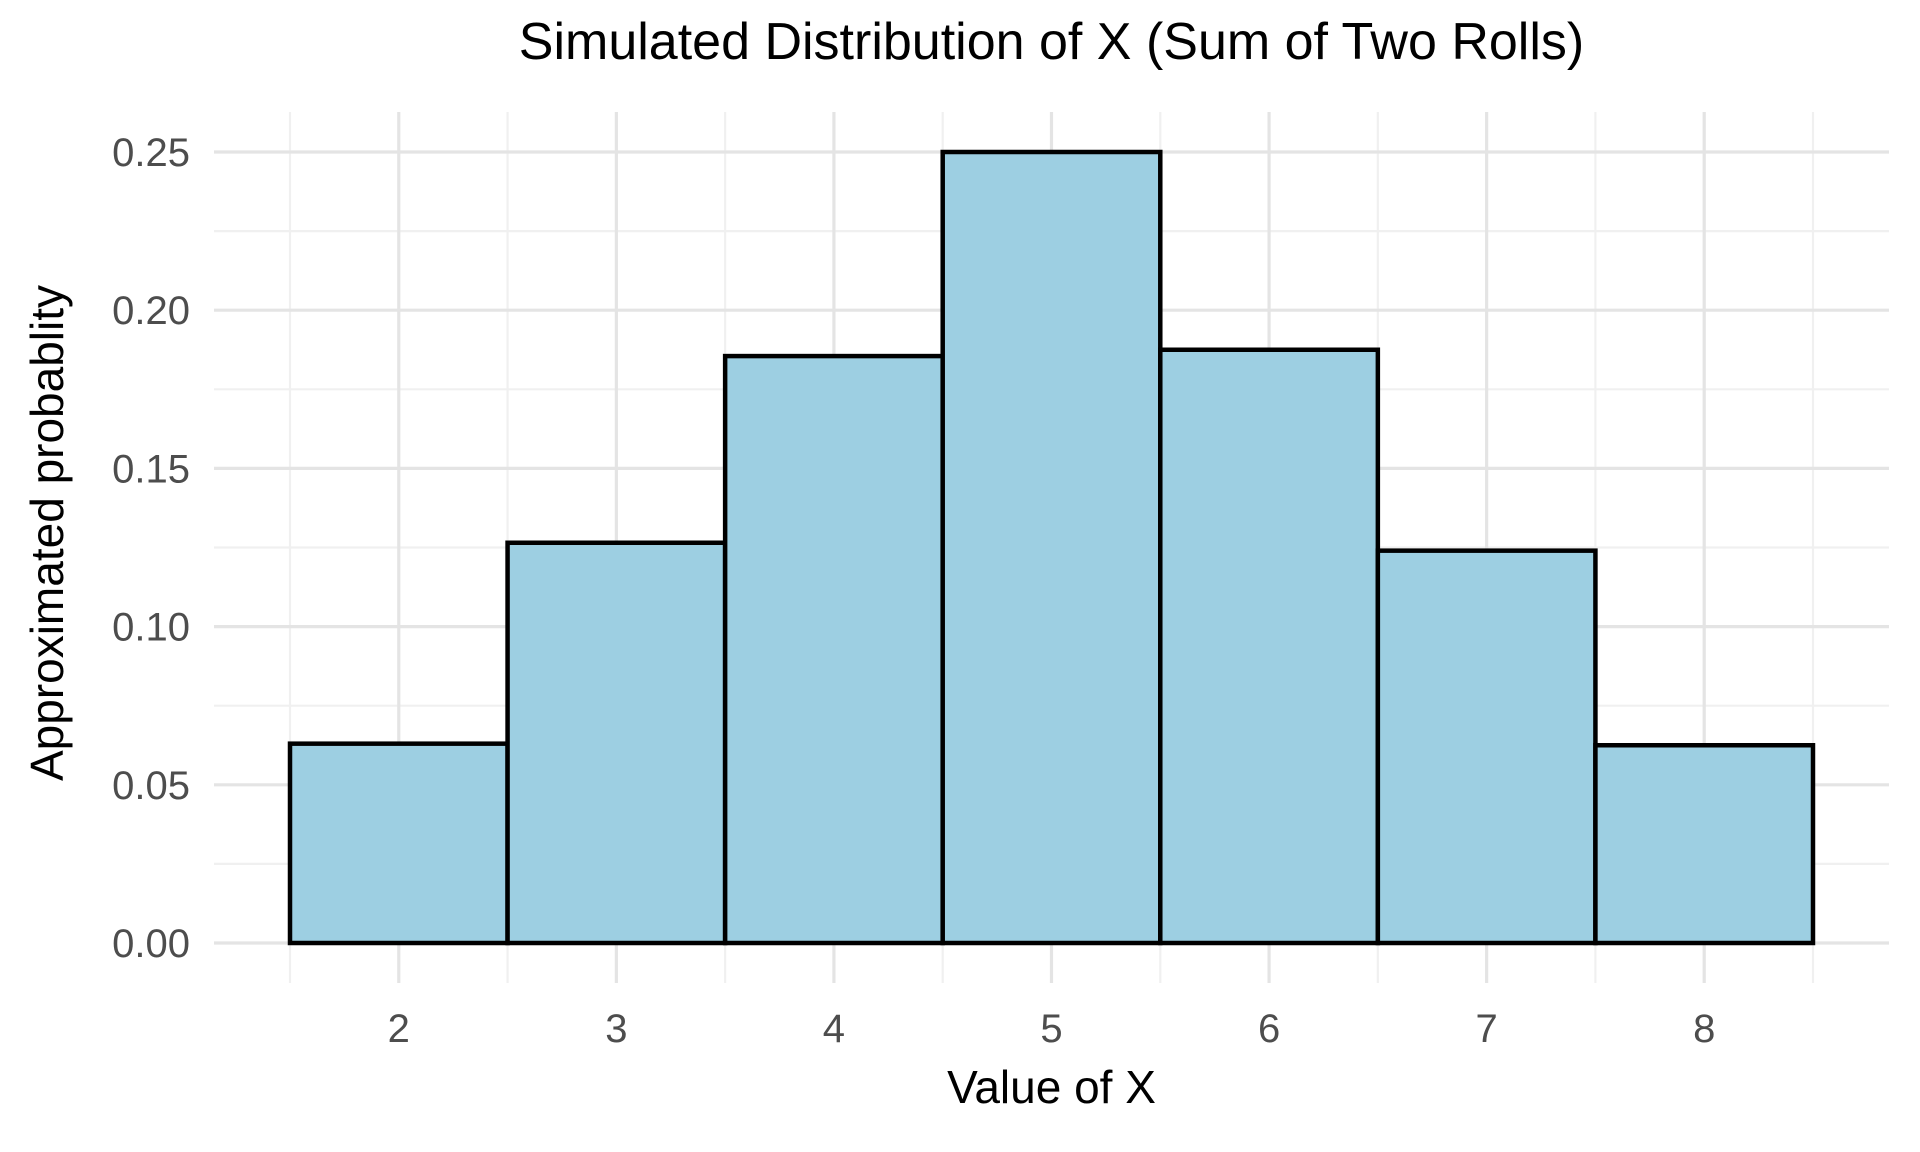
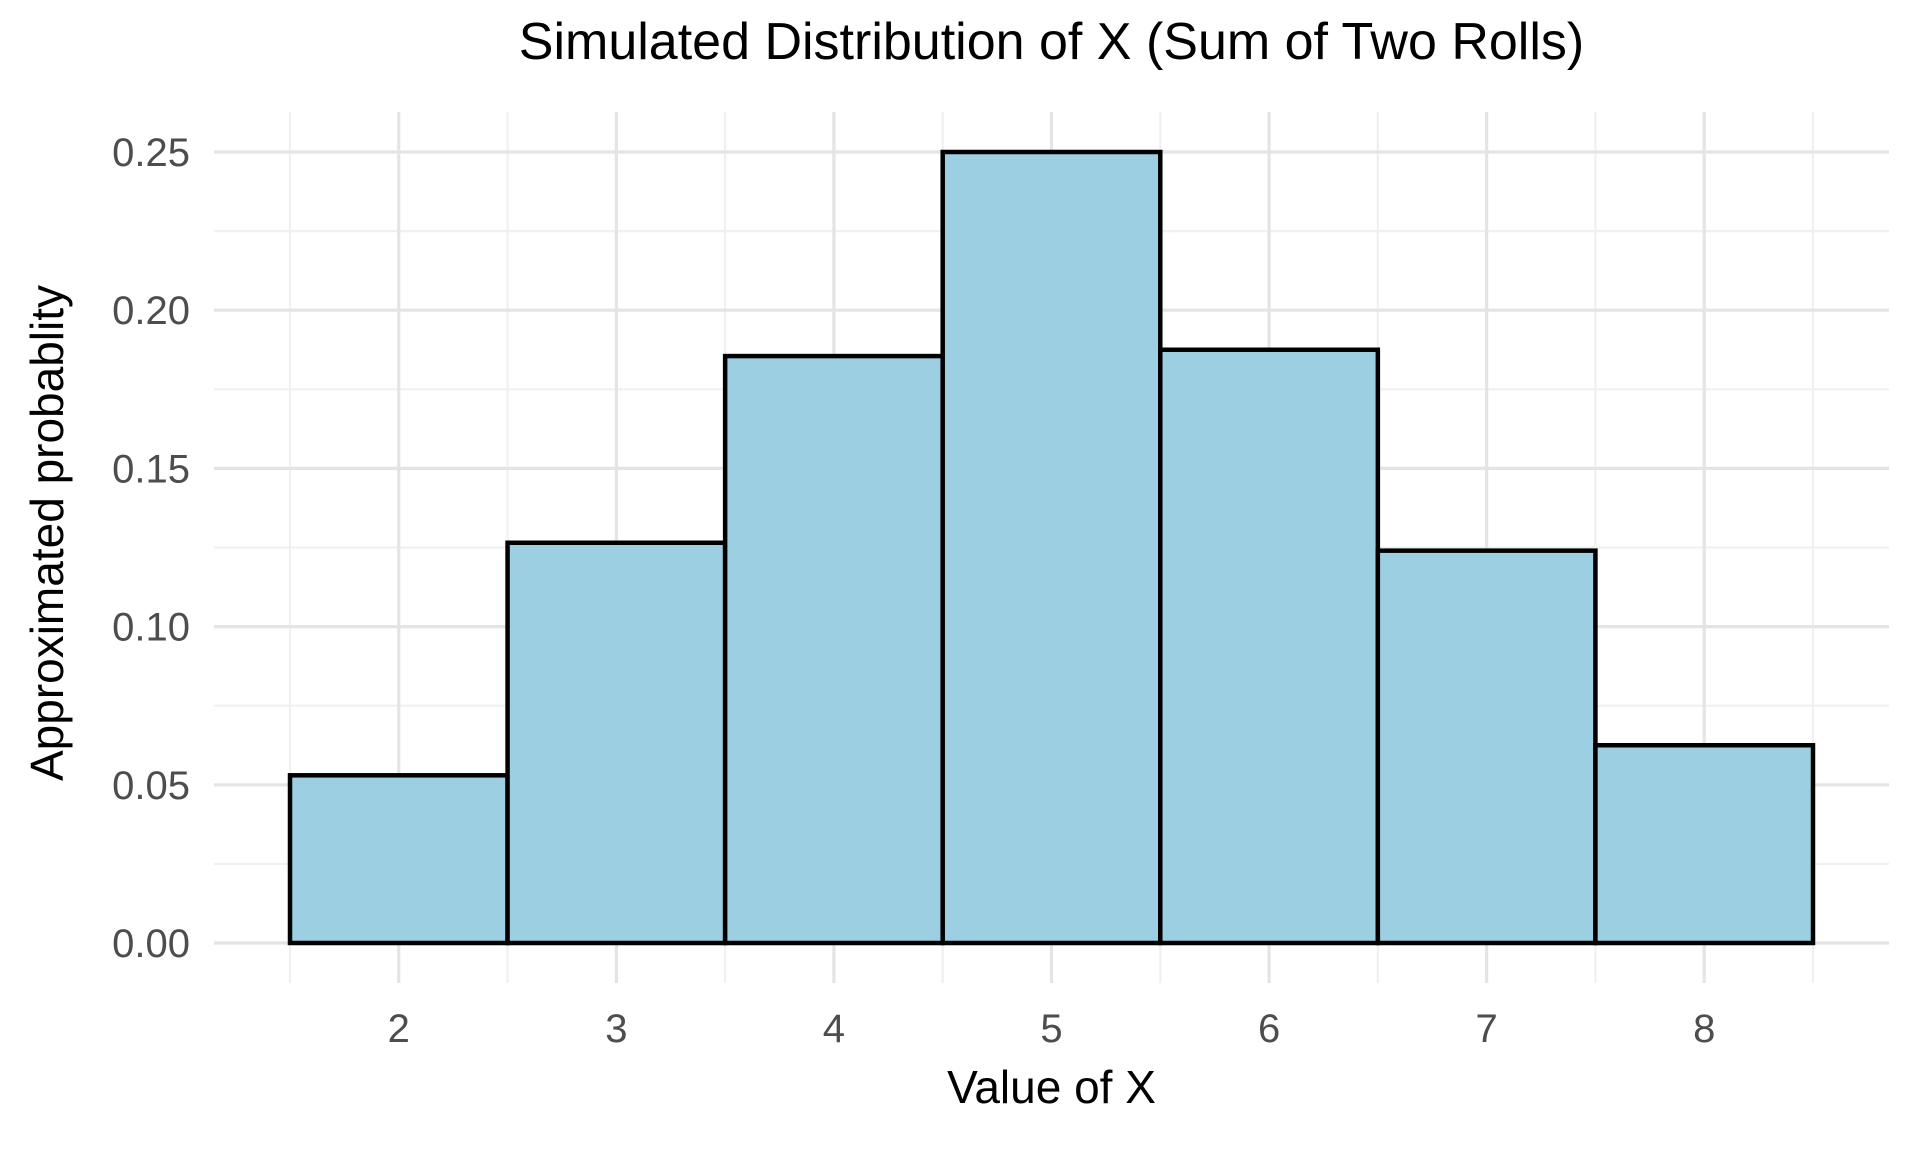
2: 0.063 -> 0.053
